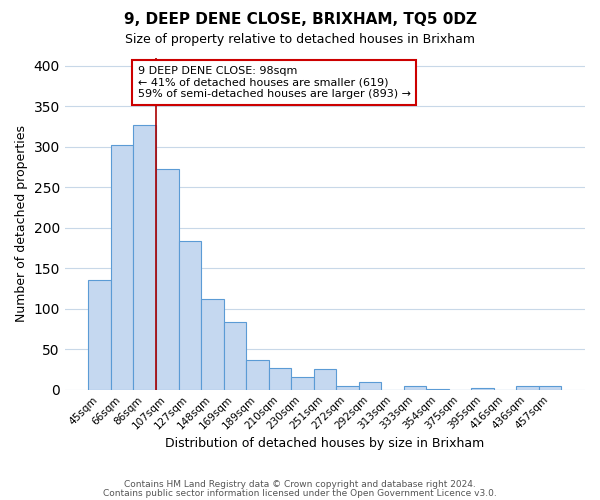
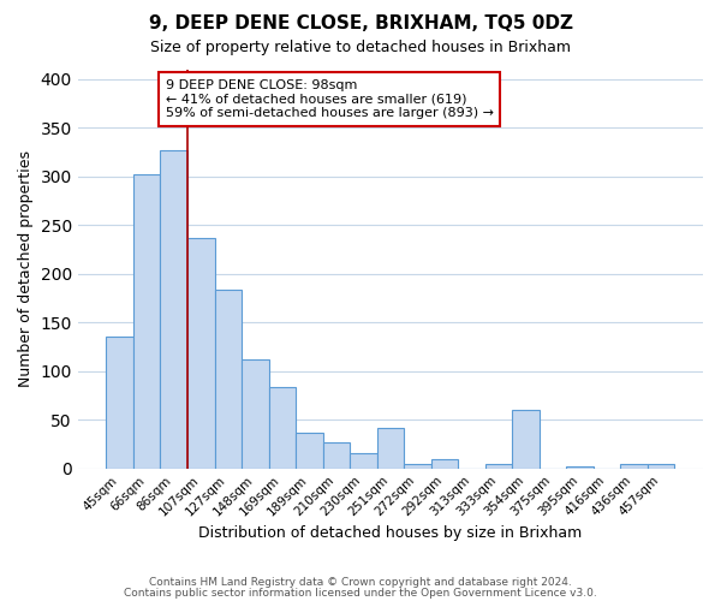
107sqm: 272 -> 236
251sqm: 25 -> 42
354sqm: 1 -> 60
